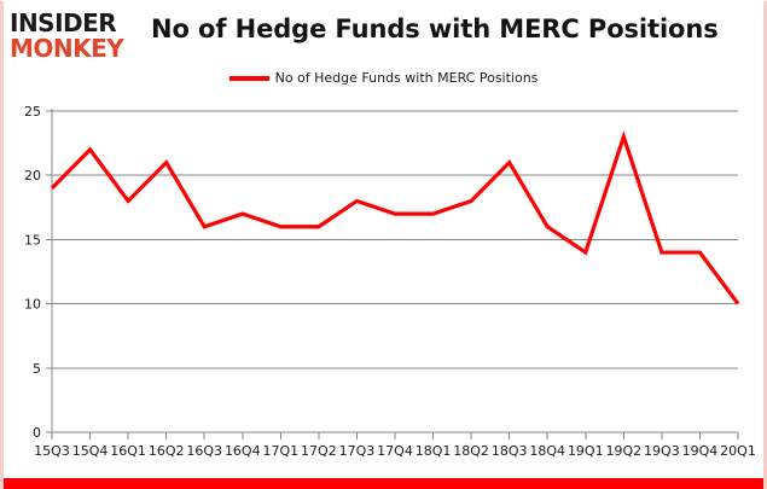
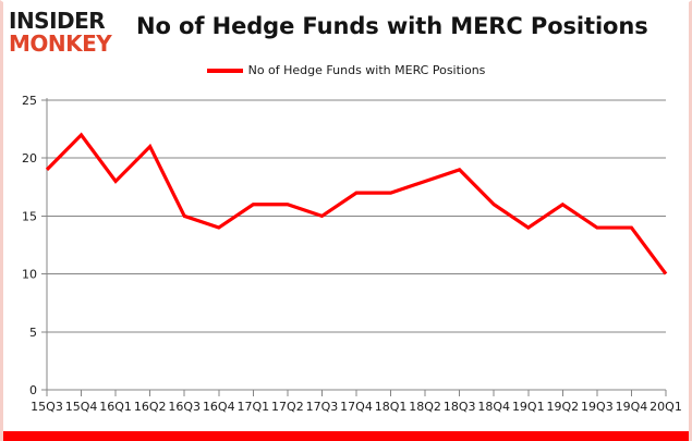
16Q3: 16 -> 15
16Q4: 17 -> 14
17Q3: 18 -> 15
18Q3: 21 -> 19
19Q2: 23 -> 16
